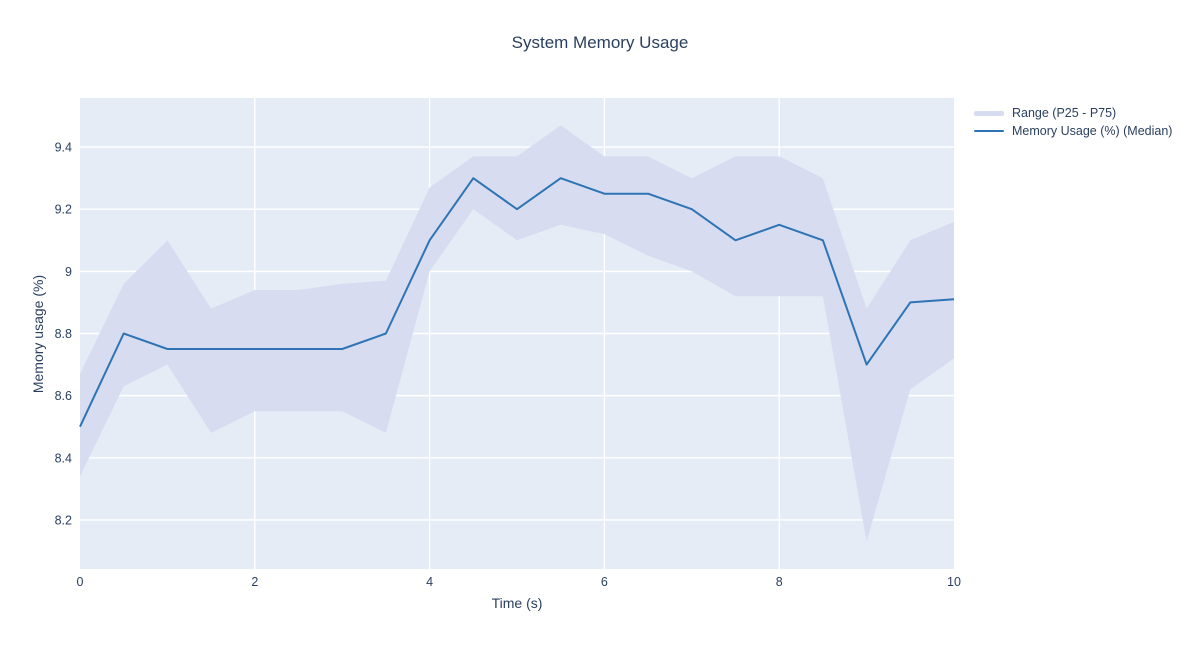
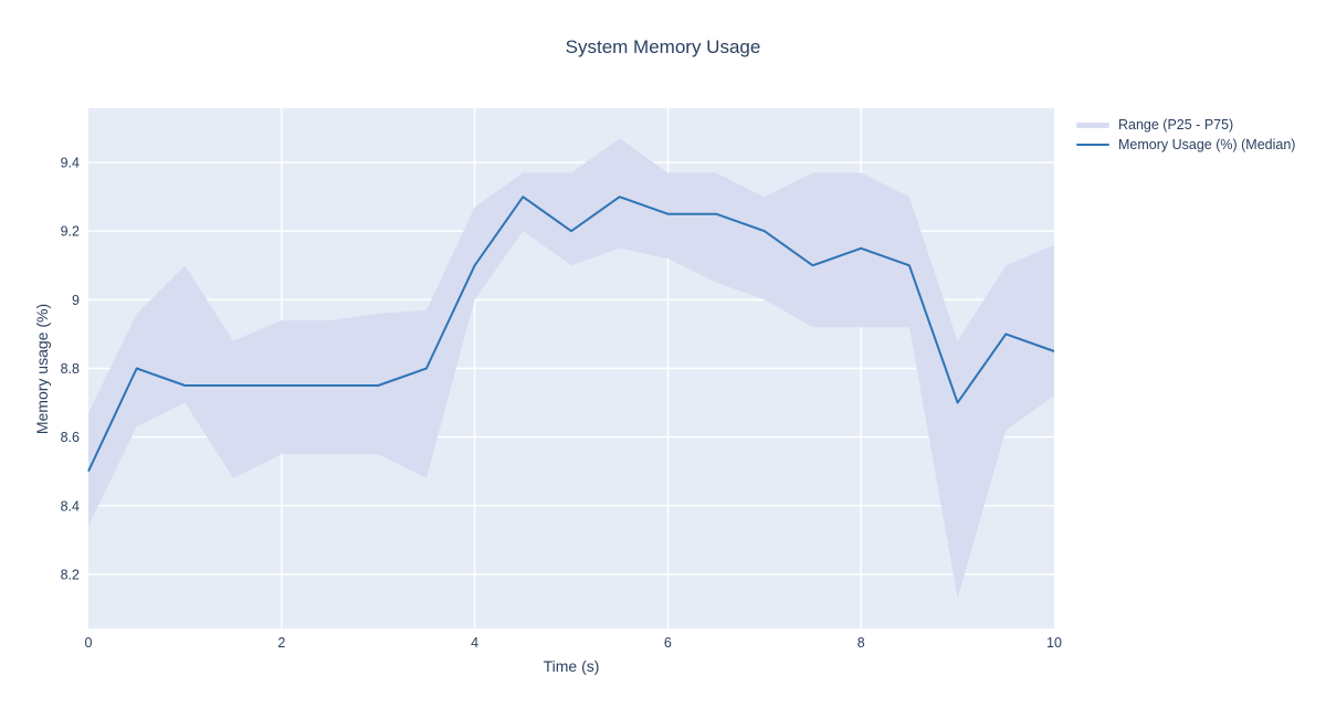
Memory Usage (%) (Median)/10: 8.91 -> 8.85
